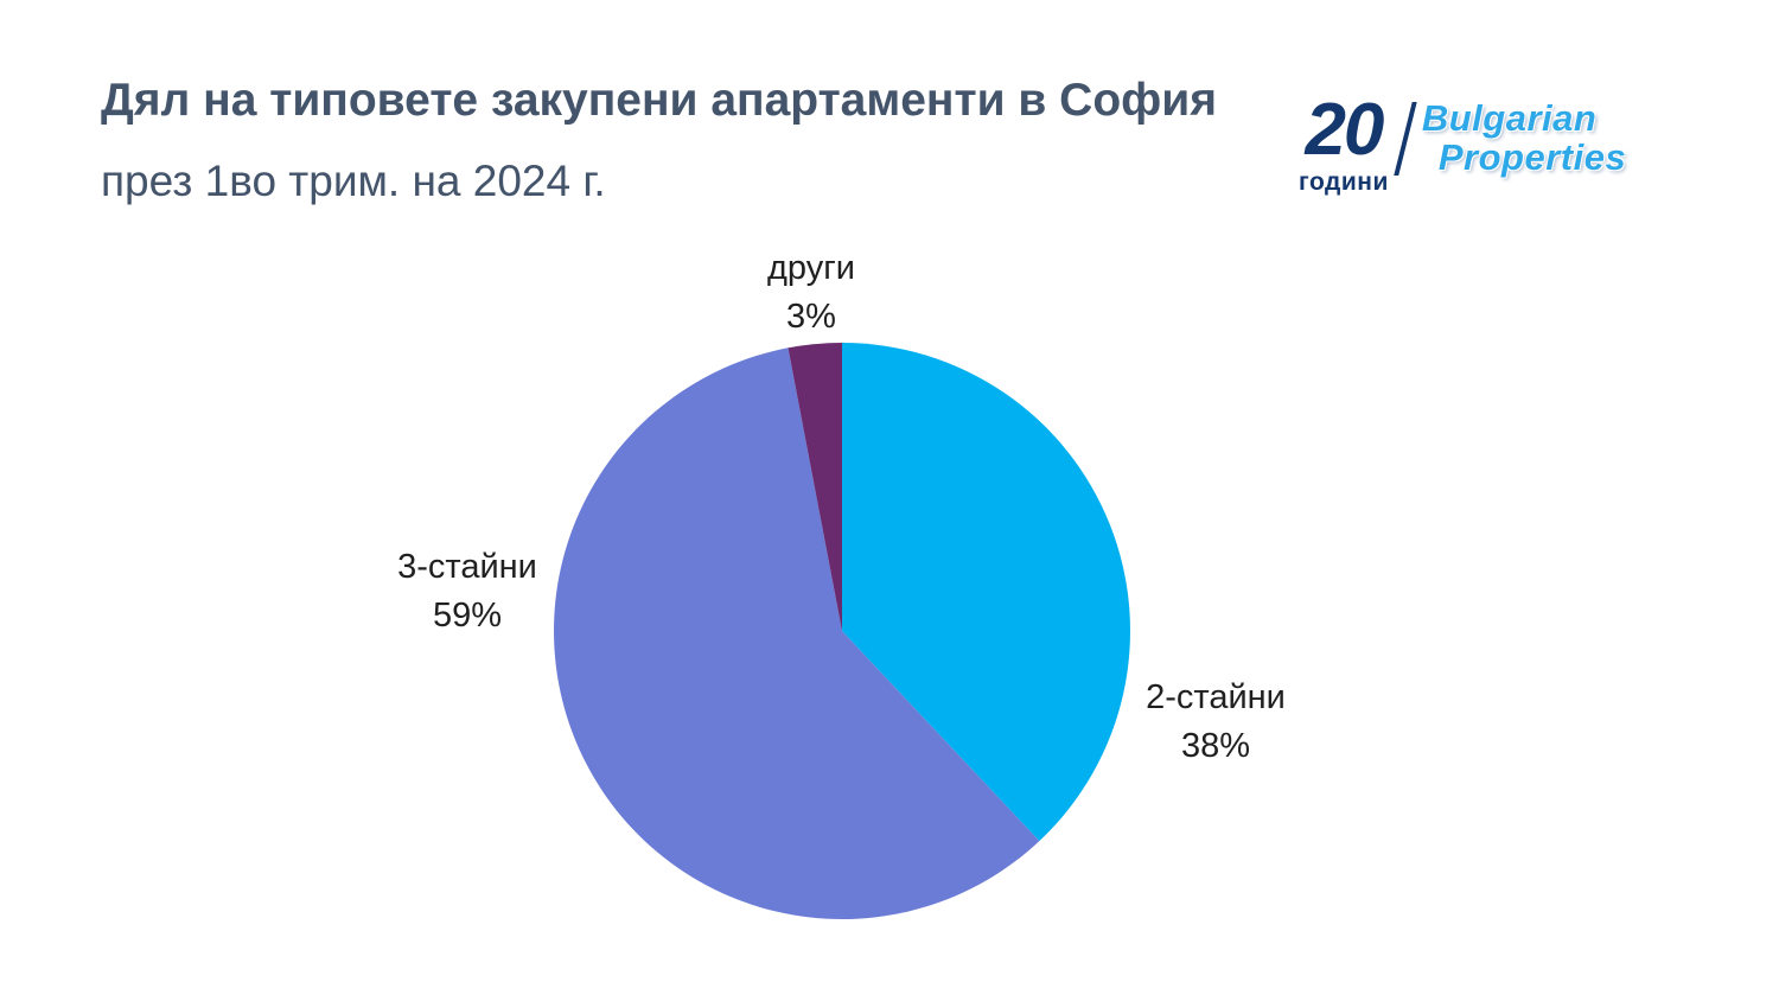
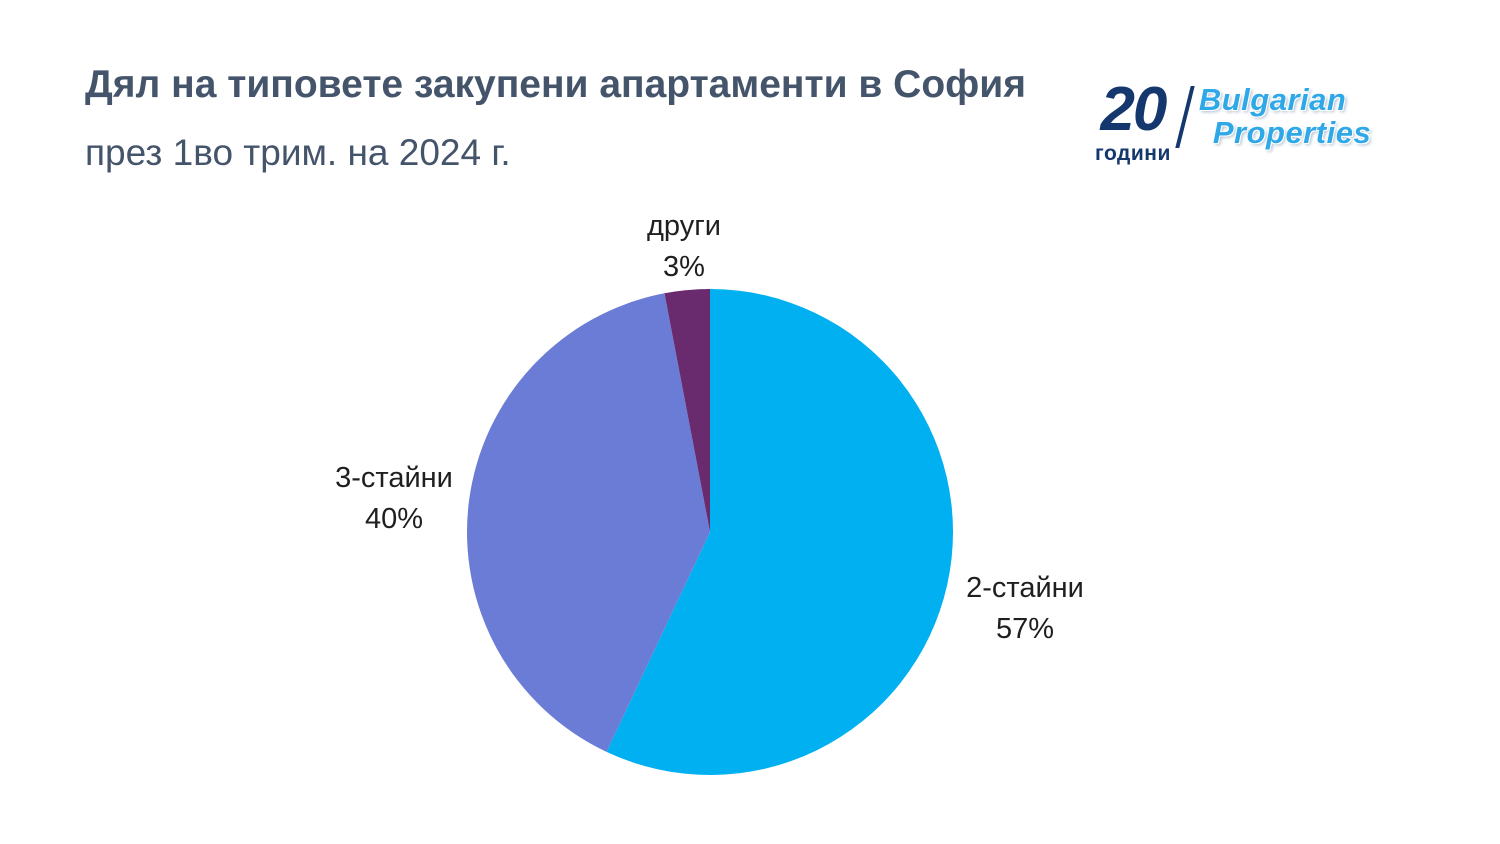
2-стайни: 38% -> 57%
3-стайни: 59% -> 40%
